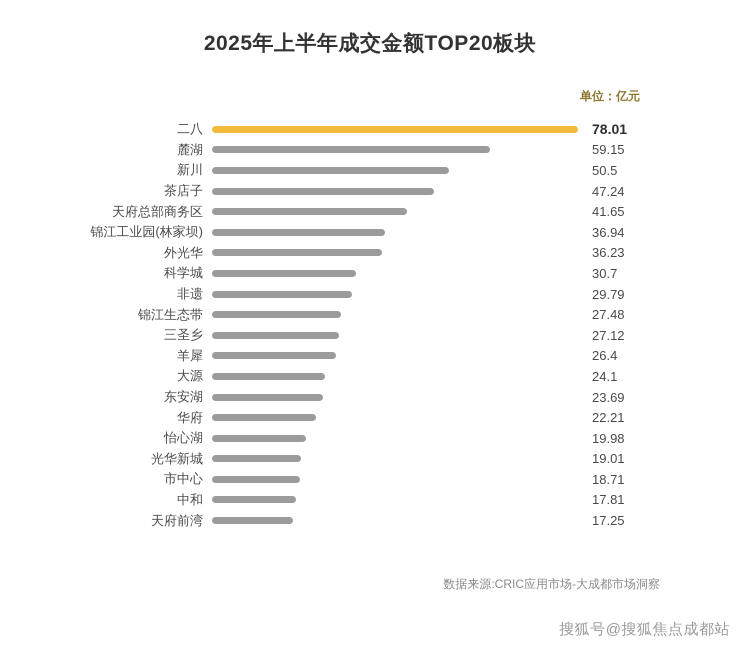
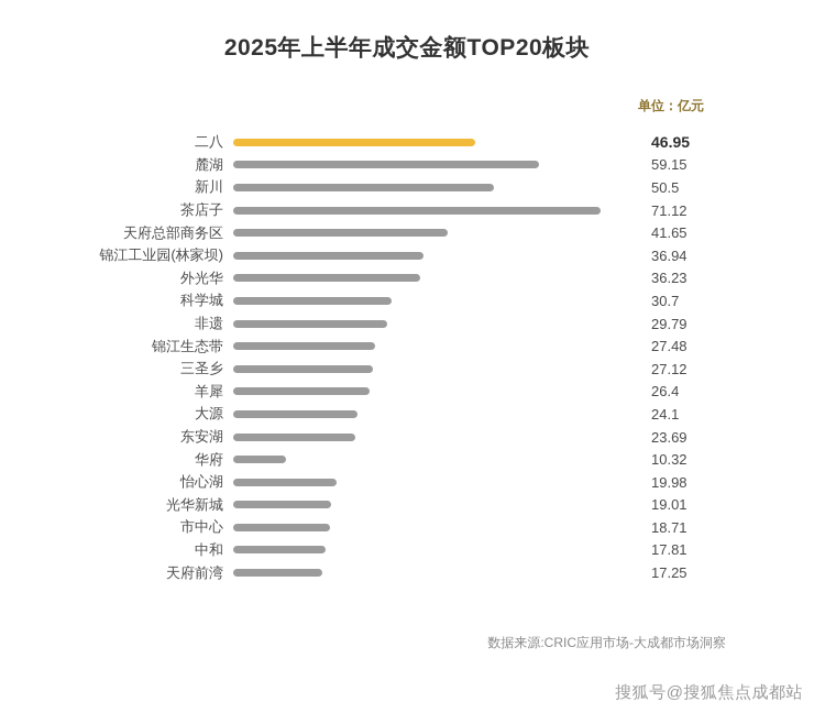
二八: 78.01 -> 46.95
茶店子: 47.24 -> 71.12
华府: 22.21 -> 10.32
